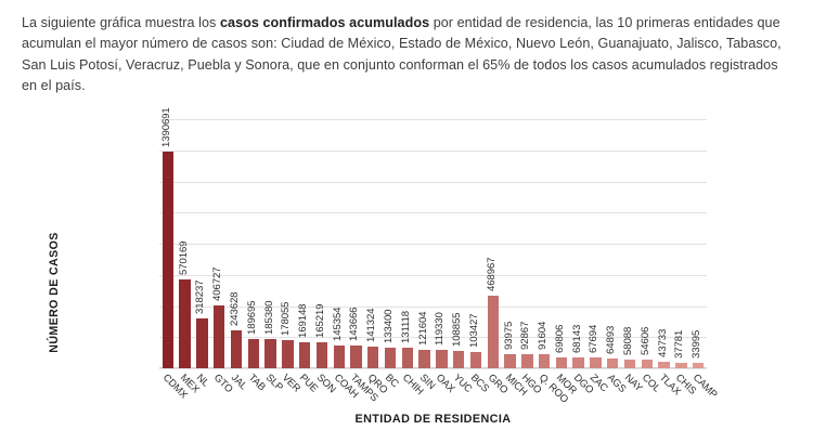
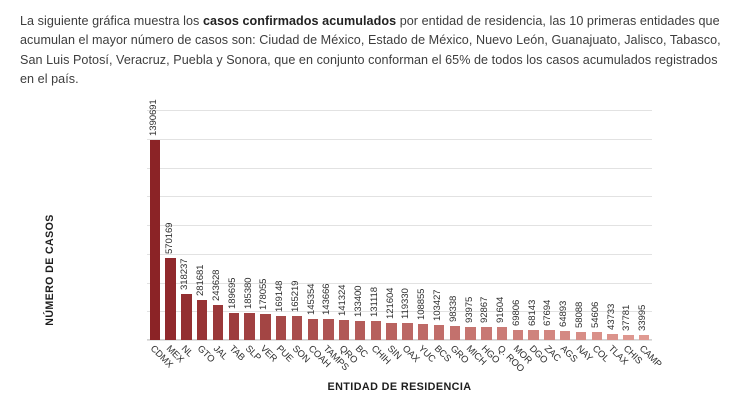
GTO: 406727 -> 281681
GRO: 468967 -> 98338
